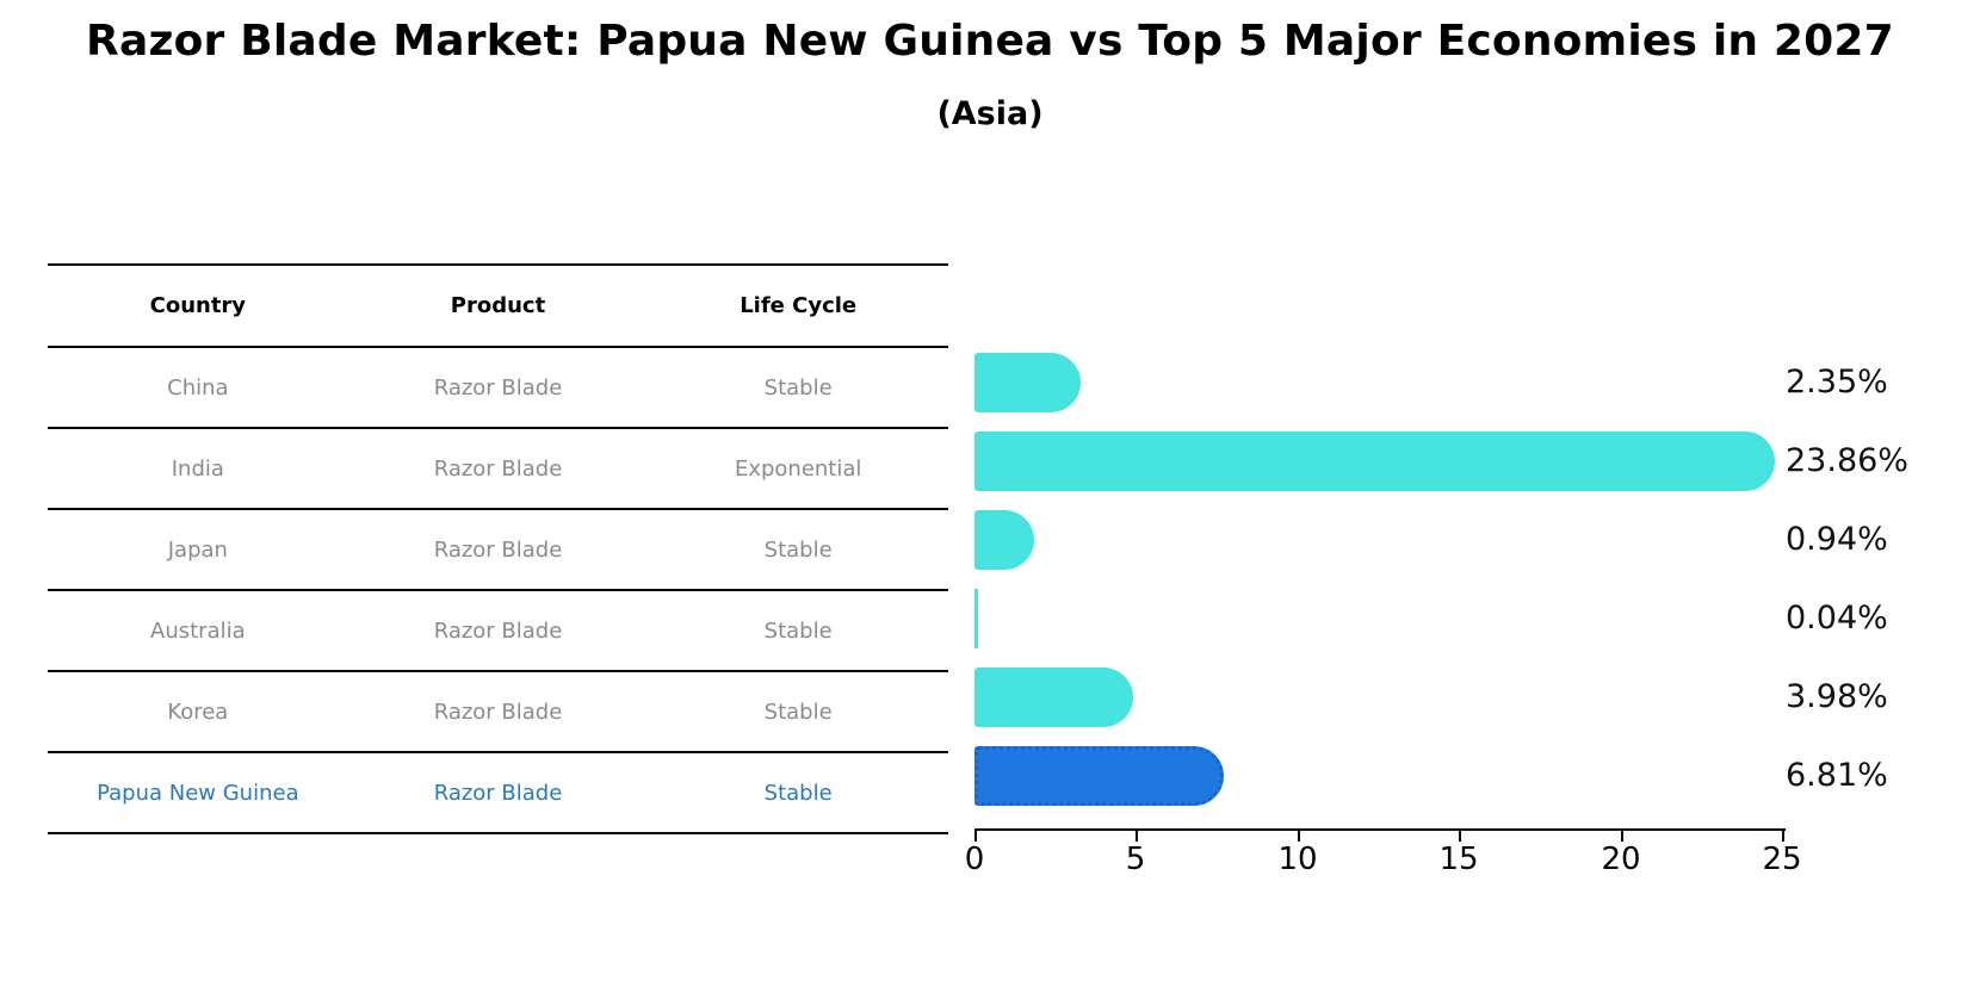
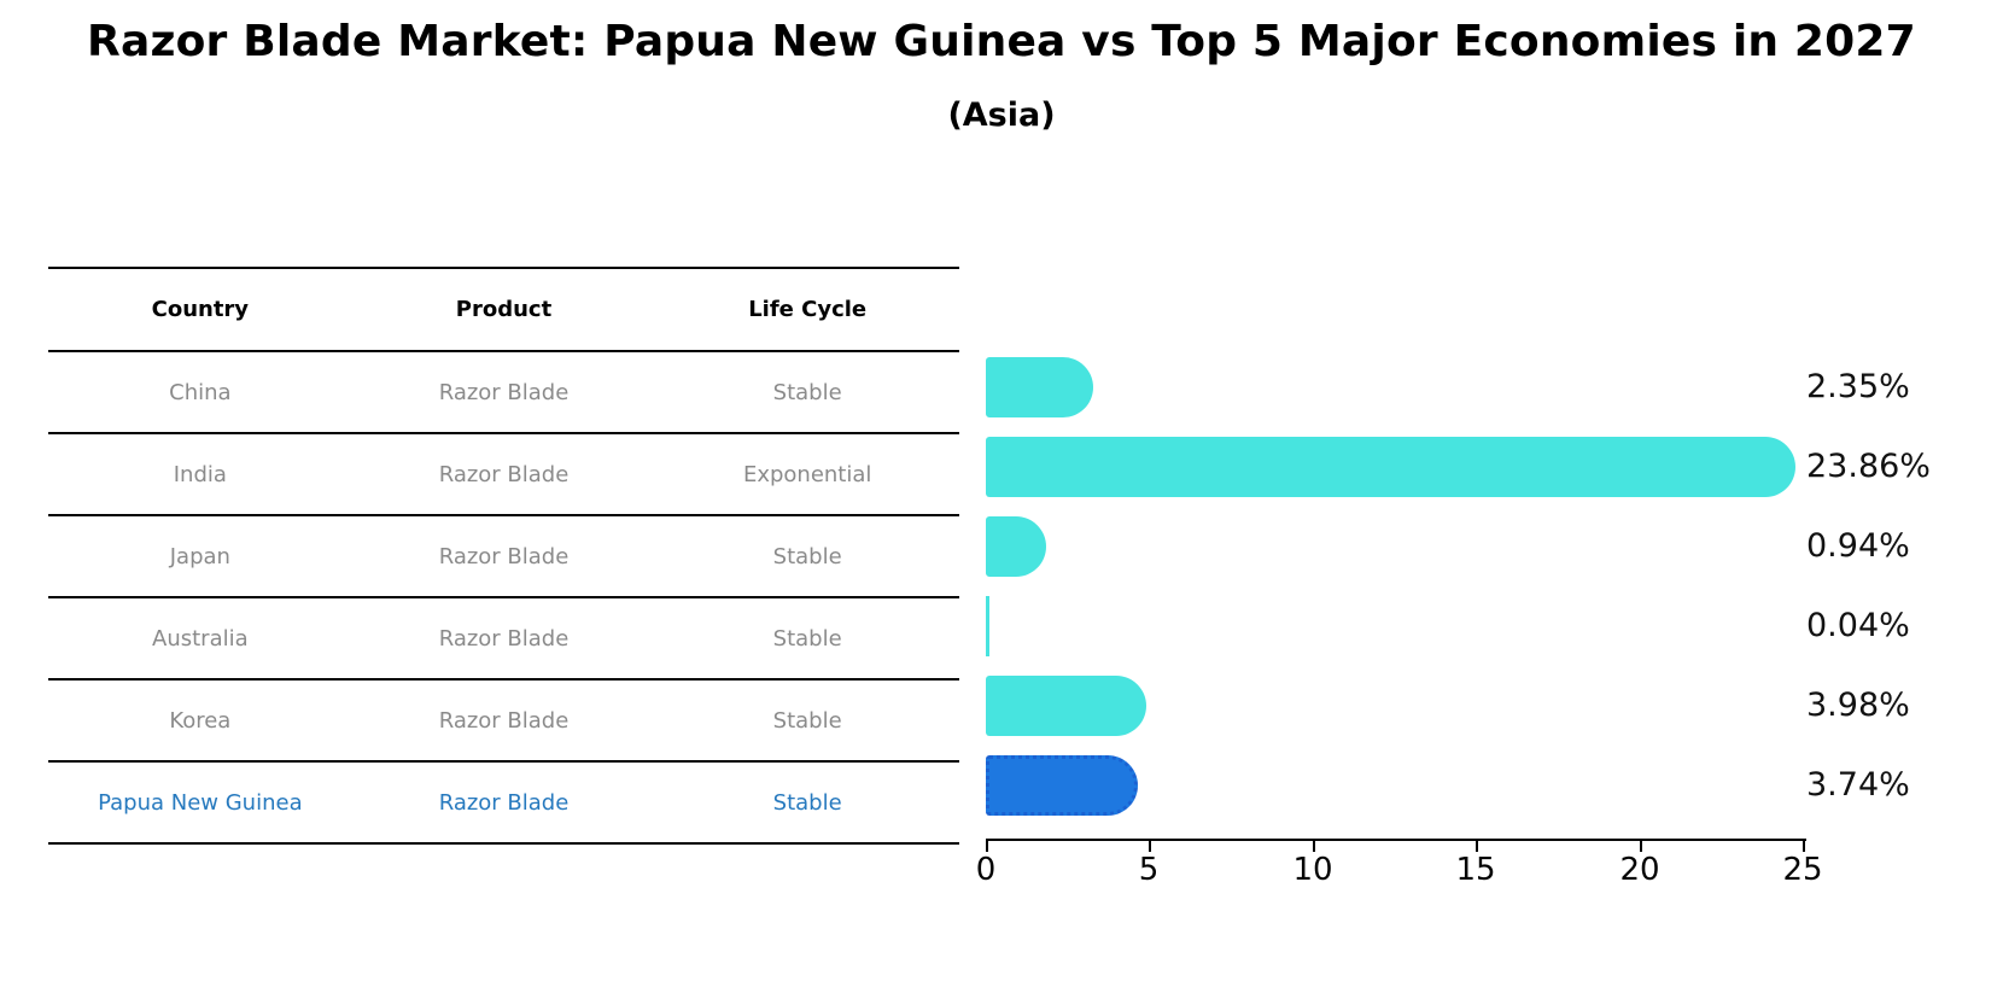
Papua New Guinea: 6.81% -> 3.74%
